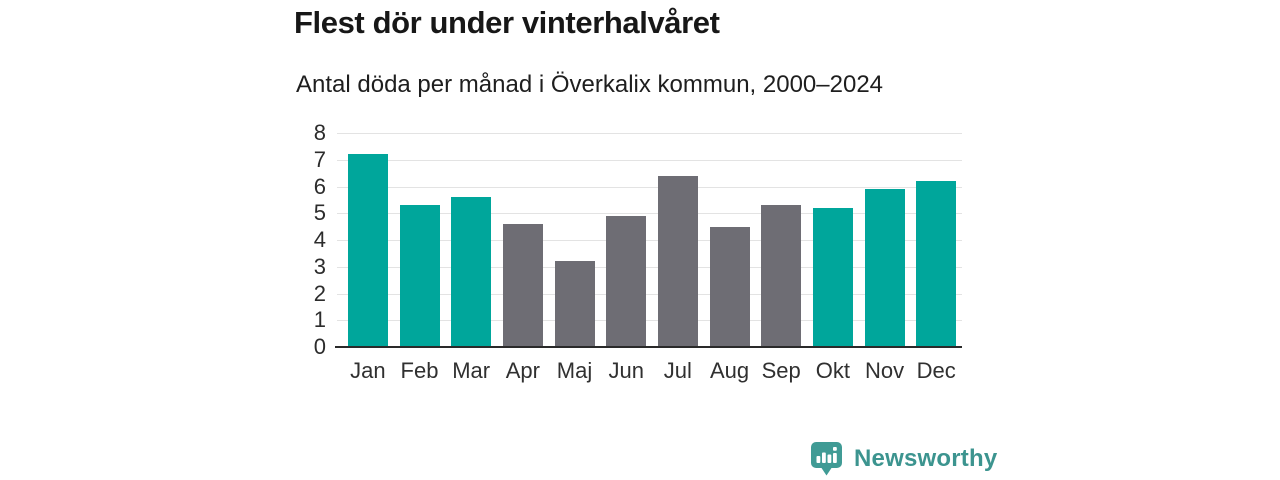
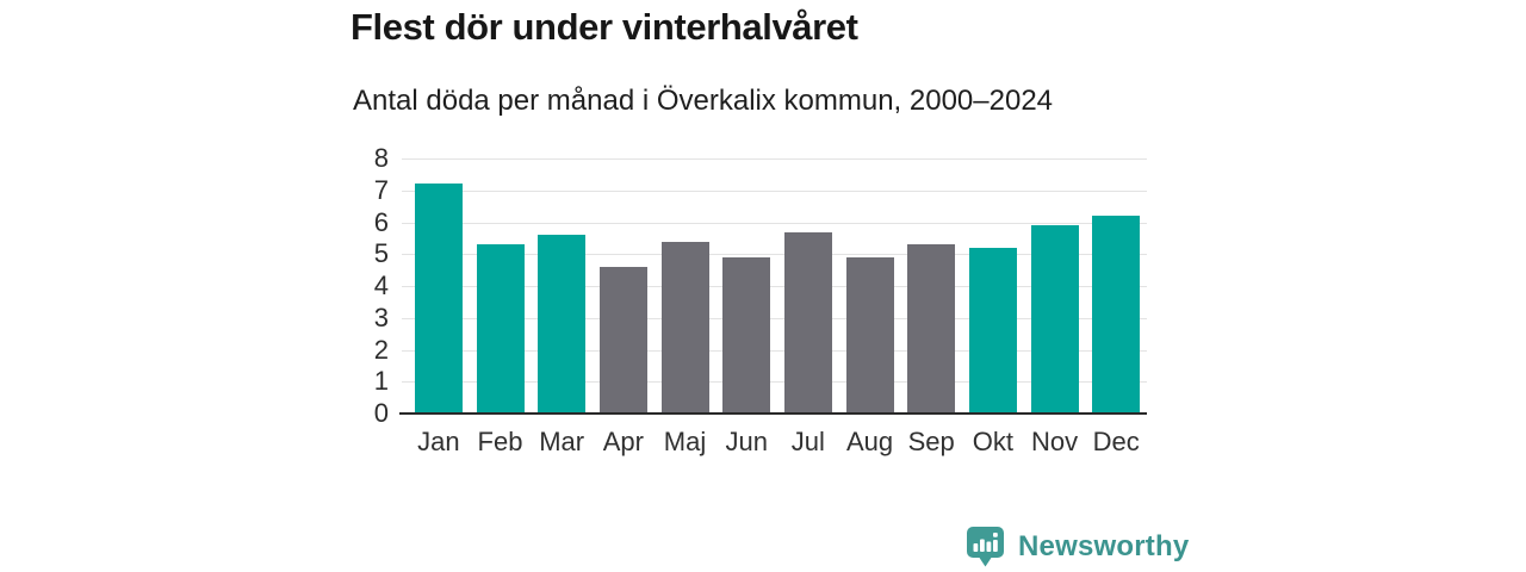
Maj: 3.2 -> 5.4
Jul: 6.4 -> 5.7
Aug: 4.5 -> 4.9
